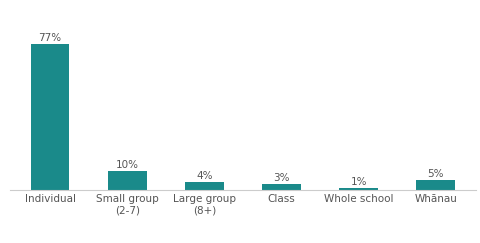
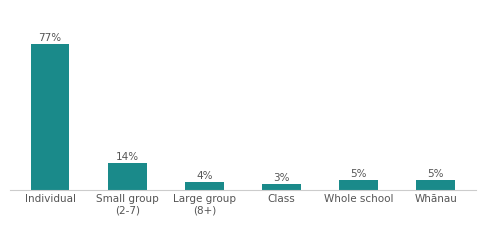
Small group (2-7): 10% -> 14%
Whole school: 1% -> 5%
